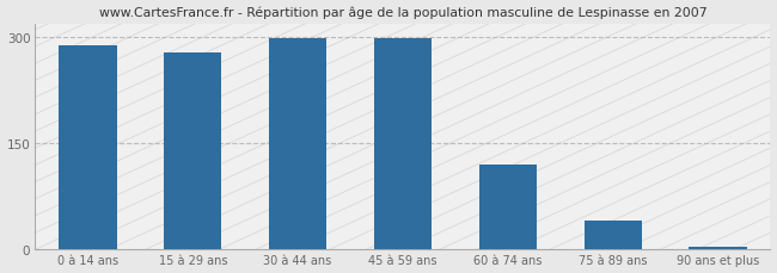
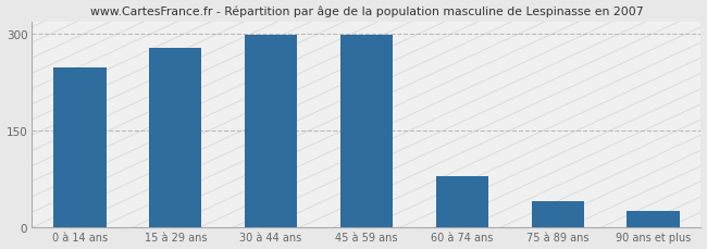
0 à 14 ans: 288 -> 248
60 à 74 ans: 120 -> 80
90 ans et plus: 3 -> 26
